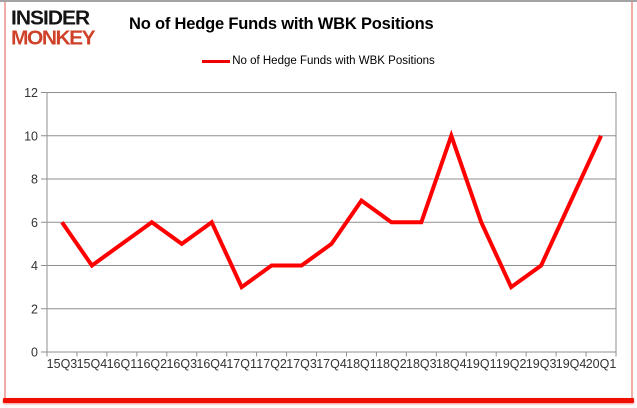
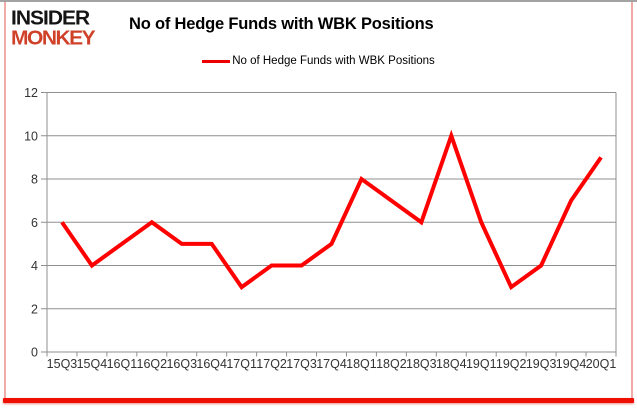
16Q4: 6 -> 5
18Q1: 7 -> 8
18Q2: 6 -> 7
20Q1: 10 -> 9
